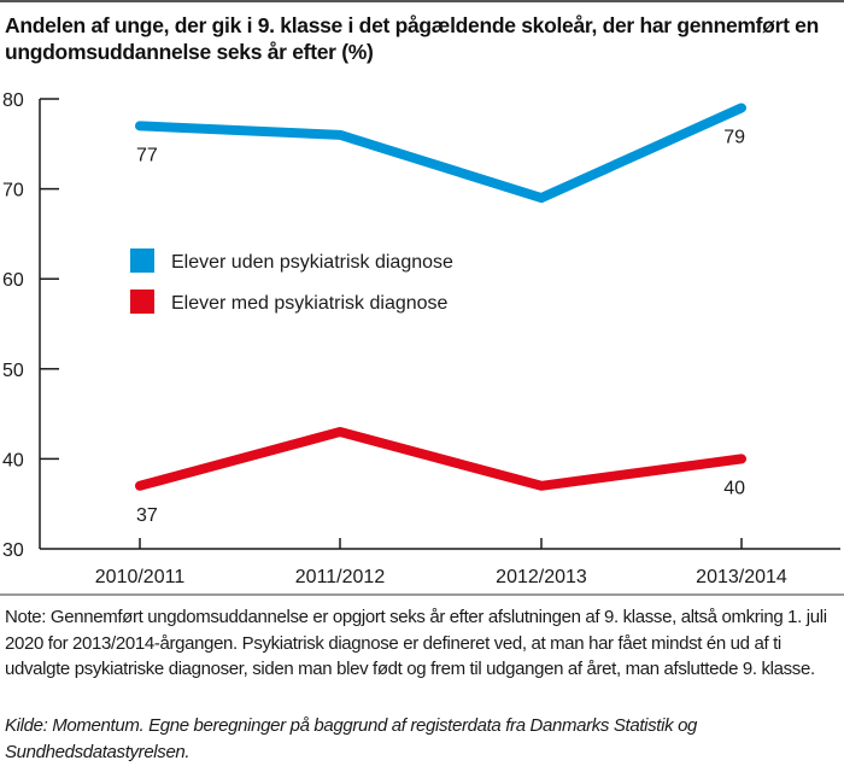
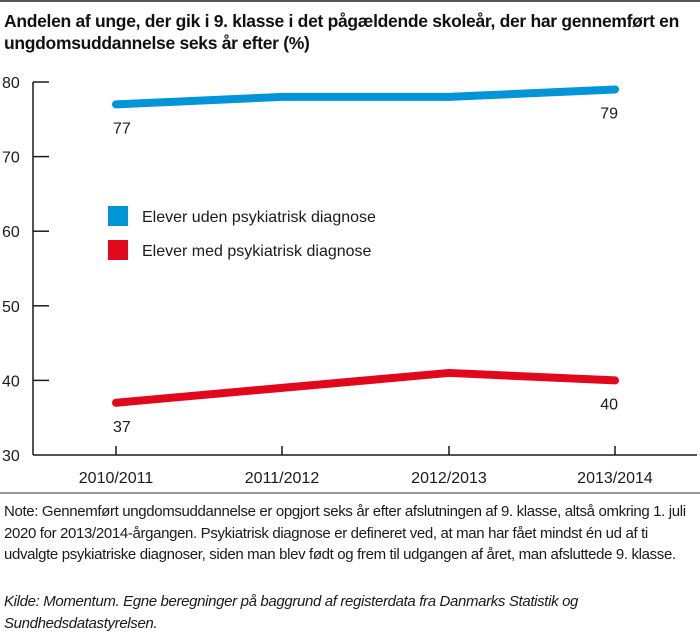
Elever uden psykiatrisk diagnose/2011/2012: 76 -> 78
Elever med psykiatrisk diagnose/2011/2012: 43 -> 39
Elever uden psykiatrisk diagnose/2012/2013: 69 -> 78
Elever med psykiatrisk diagnose/2012/2013: 37 -> 41
